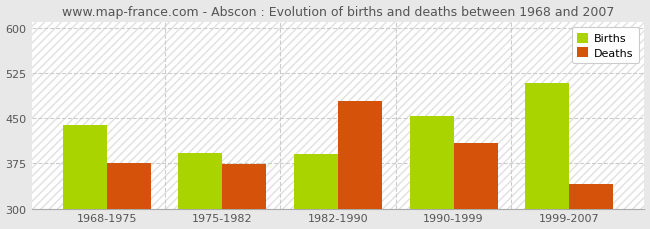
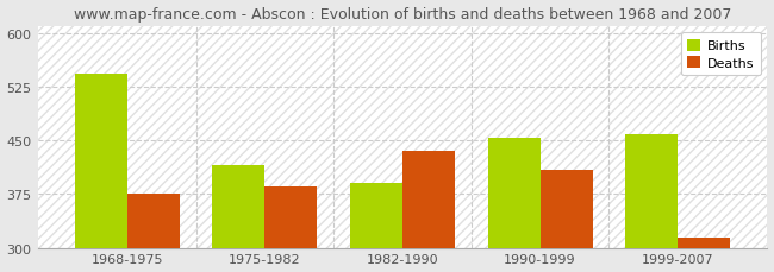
Births/1968-1975: 438 -> 543
Births/1975-1982: 392 -> 415
Deaths/1975-1982: 374 -> 385
Deaths/1982-1990: 478 -> 435
Births/1999-2007: 508 -> 458
Deaths/1999-2007: 340 -> 315
